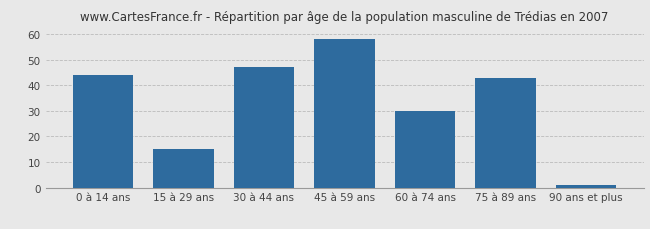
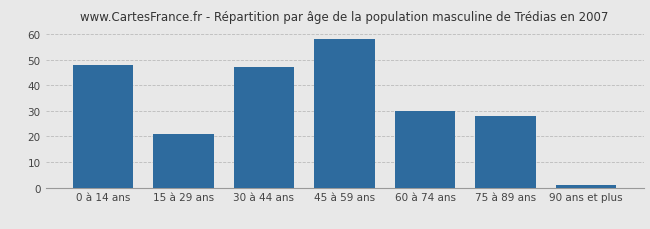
0 à 14 ans: 44 -> 48
15 à 29 ans: 15 -> 21
75 à 89 ans: 43 -> 28
